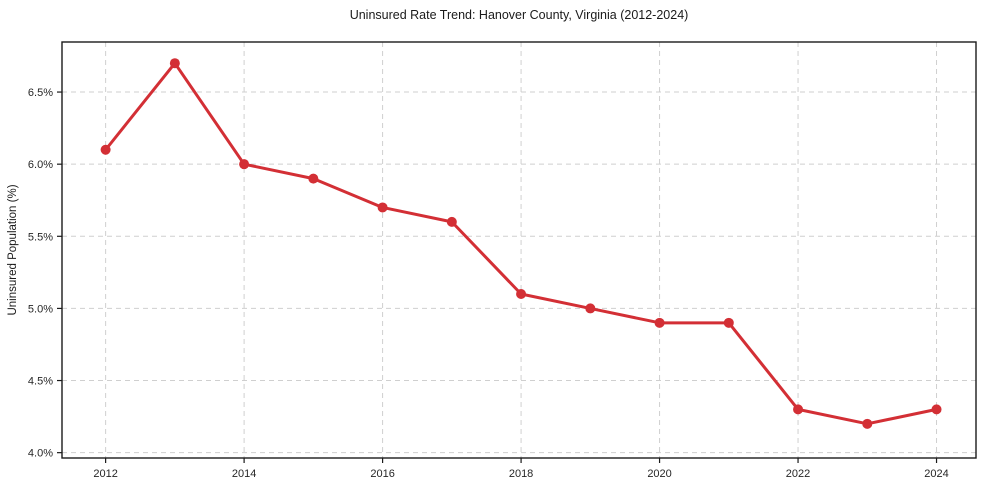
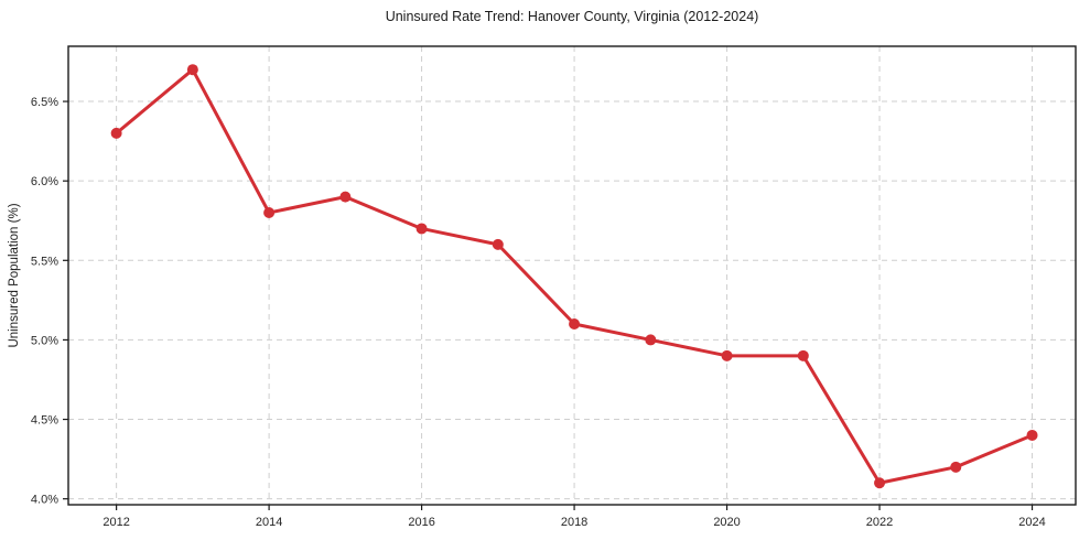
2012: 6.1% -> 6.3%
2014: 6.0% -> 5.8%
2022: 4.3% -> 4.1%
2024: 4.3% -> 4.4%
